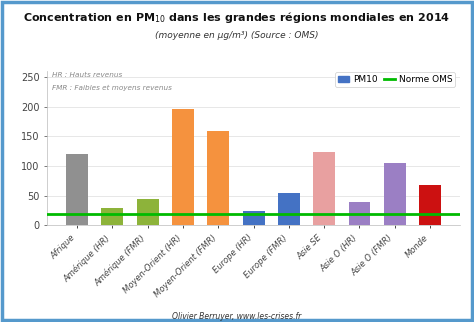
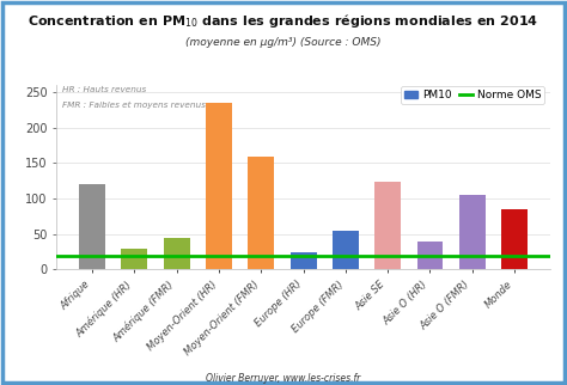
Moyen-Orient (HR): 196 -> 234
Monde: 68 -> 84
